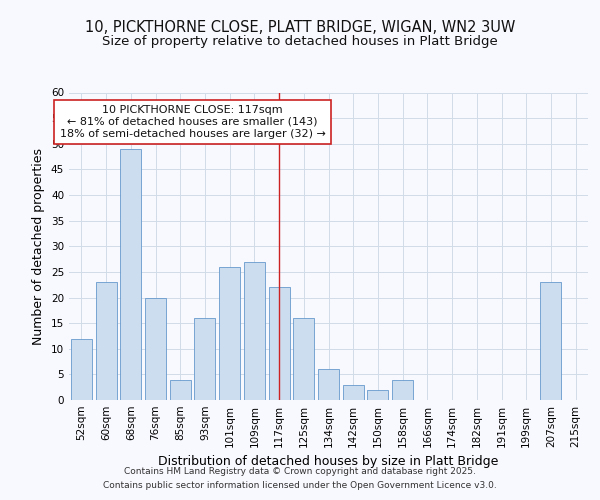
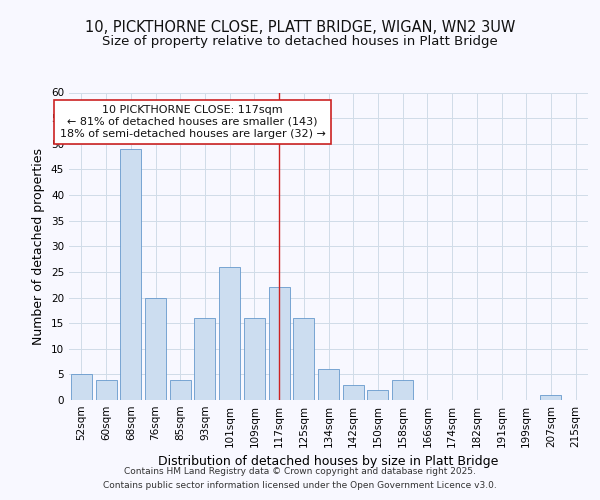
52sqm: 12 -> 5
60sqm: 23 -> 4
109sqm: 27 -> 16
207sqm: 23 -> 1
